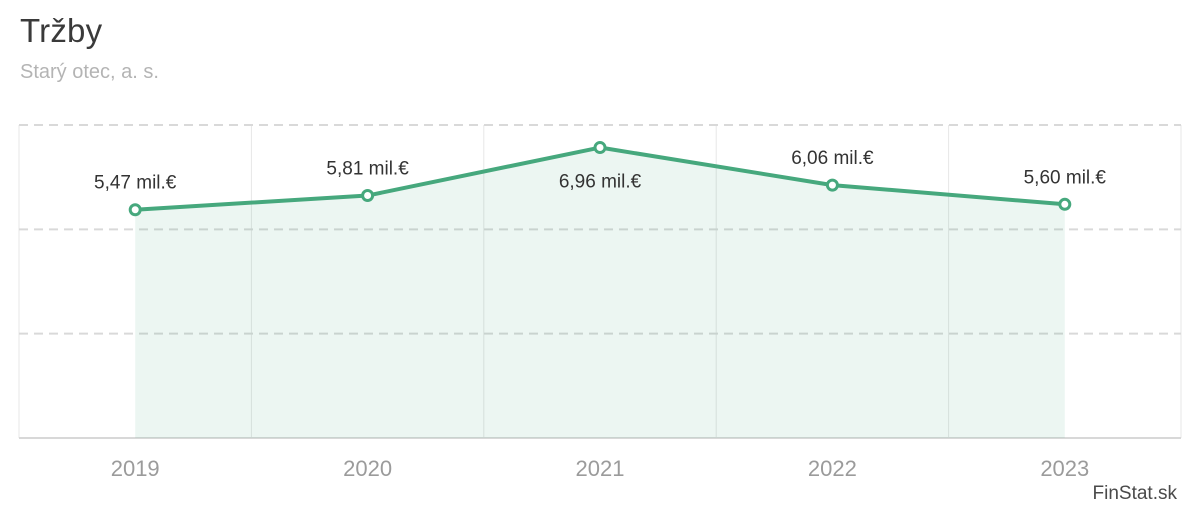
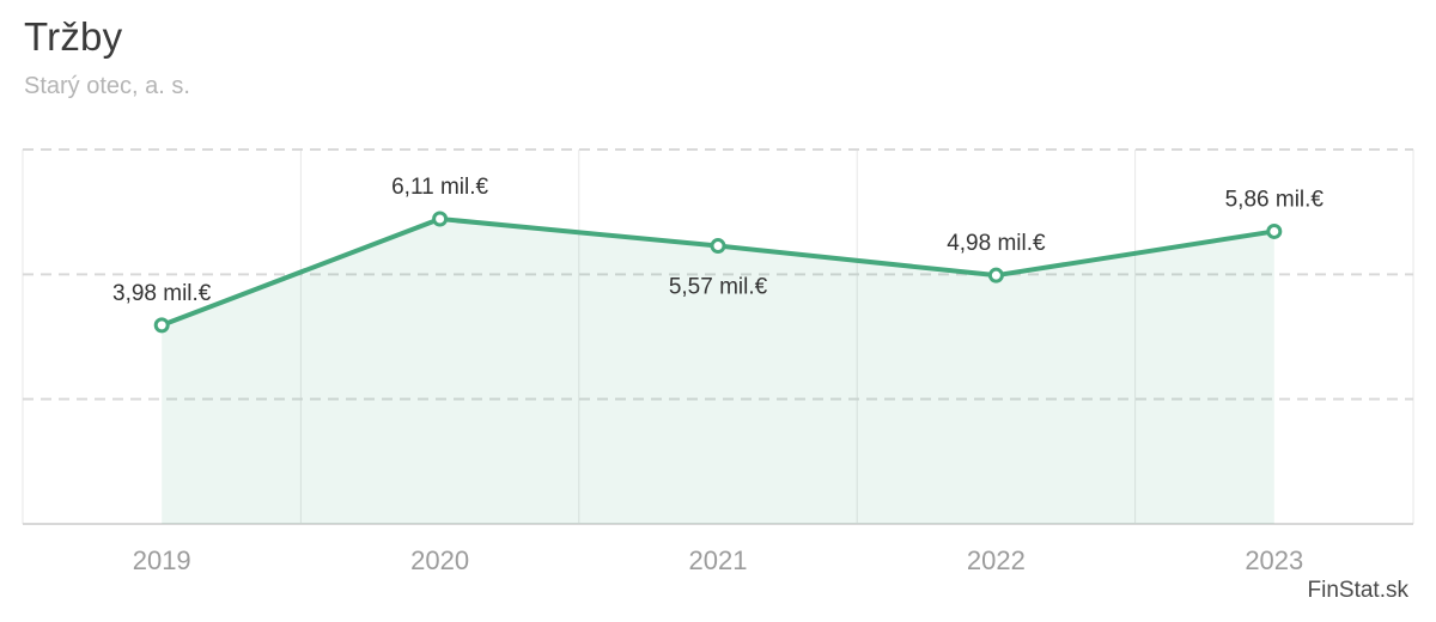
2019: 5,47 -> 3,98
2020: 5,81 -> 6,11
2021: 6,96 -> 5,57
2022: 6,06 -> 4,98
2023: 5,60 -> 5,86
